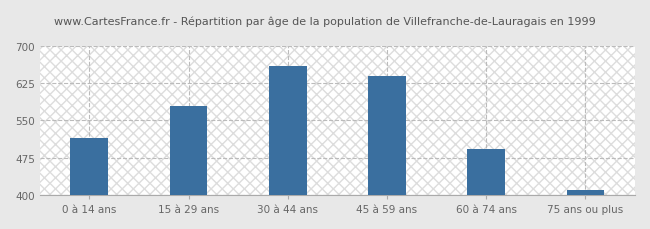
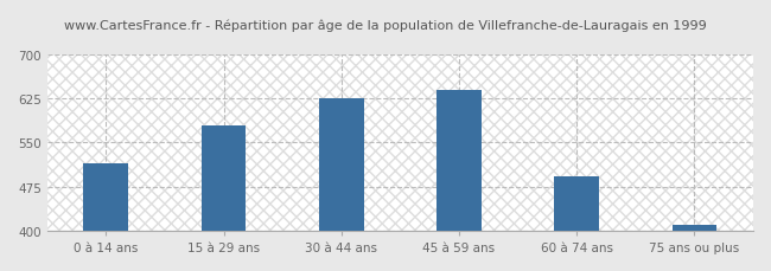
30 à 44 ans: 660 -> 625
